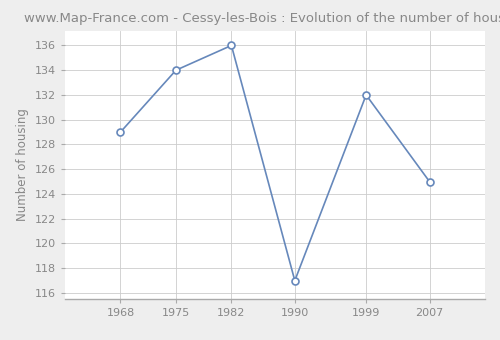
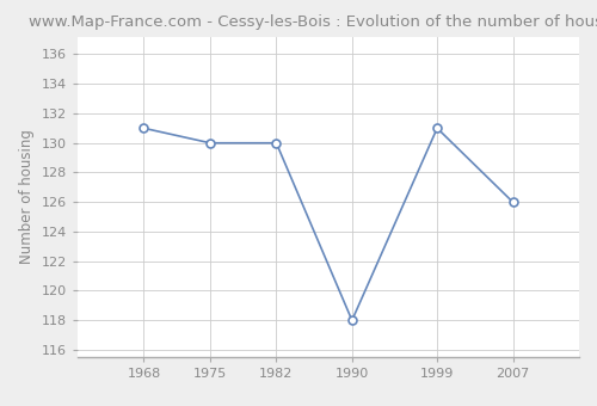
1968: 129 -> 131
1975: 134 -> 130
1982: 136 -> 130
1990: 117 -> 118
1999: 132 -> 131
2007: 125 -> 126
